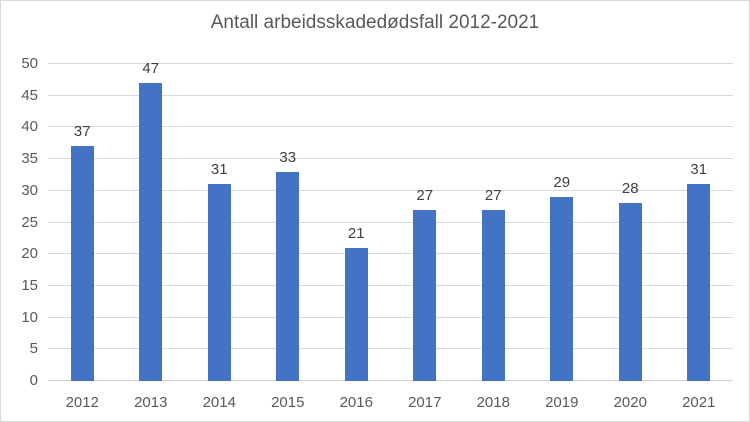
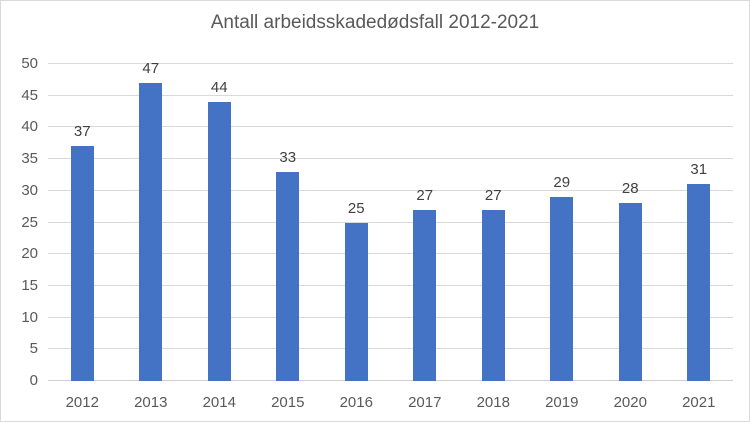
2014: 31 -> 44
2016: 21 -> 25
